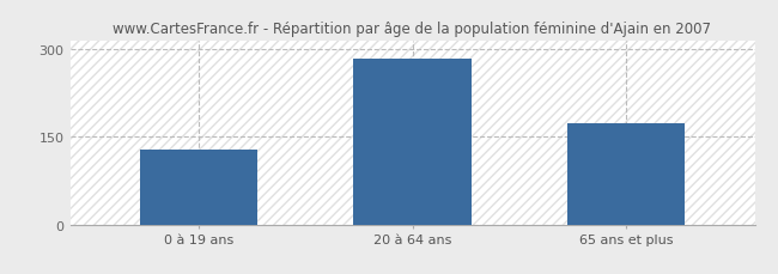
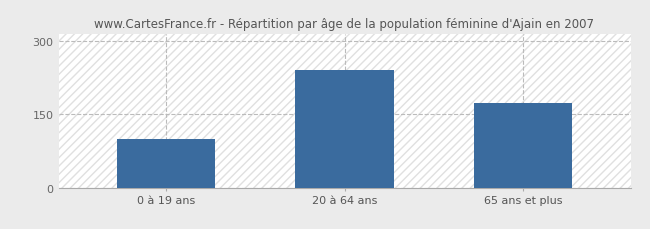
0 à 19 ans: 128 -> 100
20 à 64 ans: 284 -> 240
